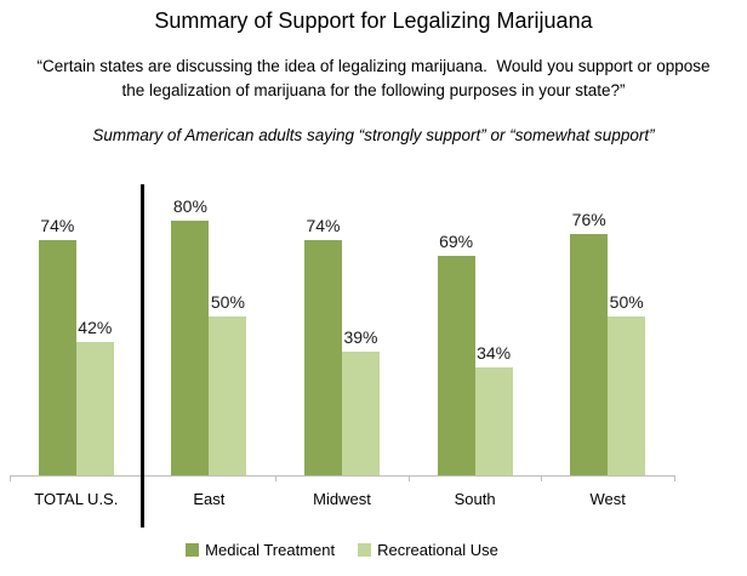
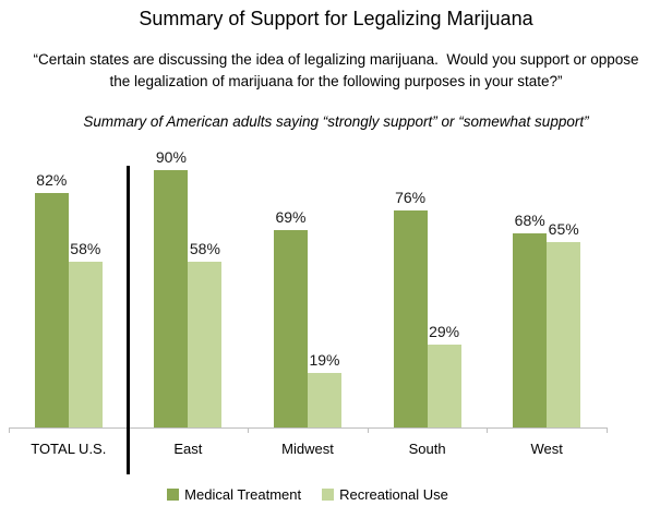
Medical Treatment/TOTAL U.S.: 74% -> 82%
Recreational Use/TOTAL U.S.: 42% -> 58%
Medical Treatment/East: 80% -> 90%
Recreational Use/East: 50% -> 58%
Medical Treatment/Midwest: 74% -> 69%
Recreational Use/Midwest: 39% -> 19%
Medical Treatment/South: 69% -> 76%
Recreational Use/South: 34% -> 29%
Medical Treatment/West: 76% -> 68%
Recreational Use/West: 50% -> 65%
